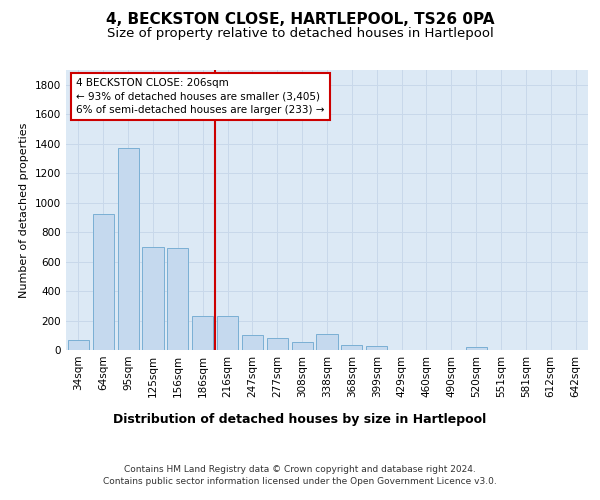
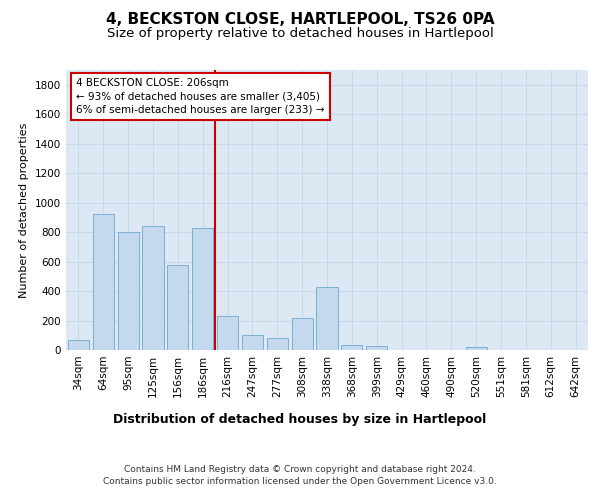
95sqm: 1370 -> 800
125sqm: 700 -> 840
156sqm: 690 -> 580
186sqm: 230 -> 830
308sqm: 60 -> 220
338sqm: 110 -> 430
